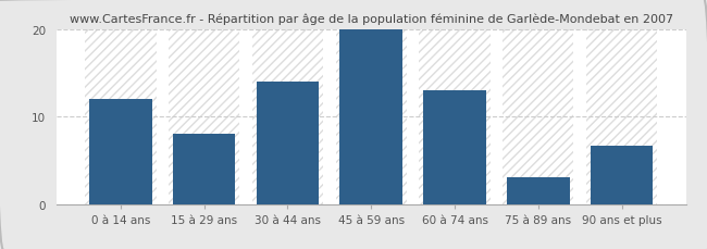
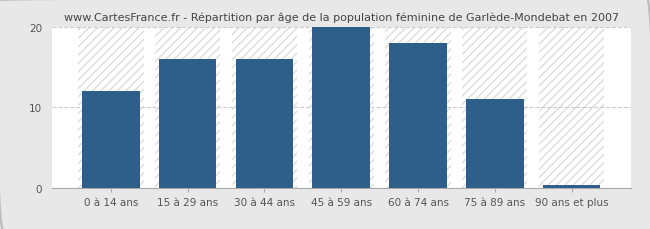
15 à 29 ans: 8.0 -> 16.0
30 à 44 ans: 14.0 -> 16.0
60 à 74 ans: 13.0 -> 18.0
75 à 89 ans: 3.0 -> 11.0
90 ans et plus: 6.6 -> 0.3
